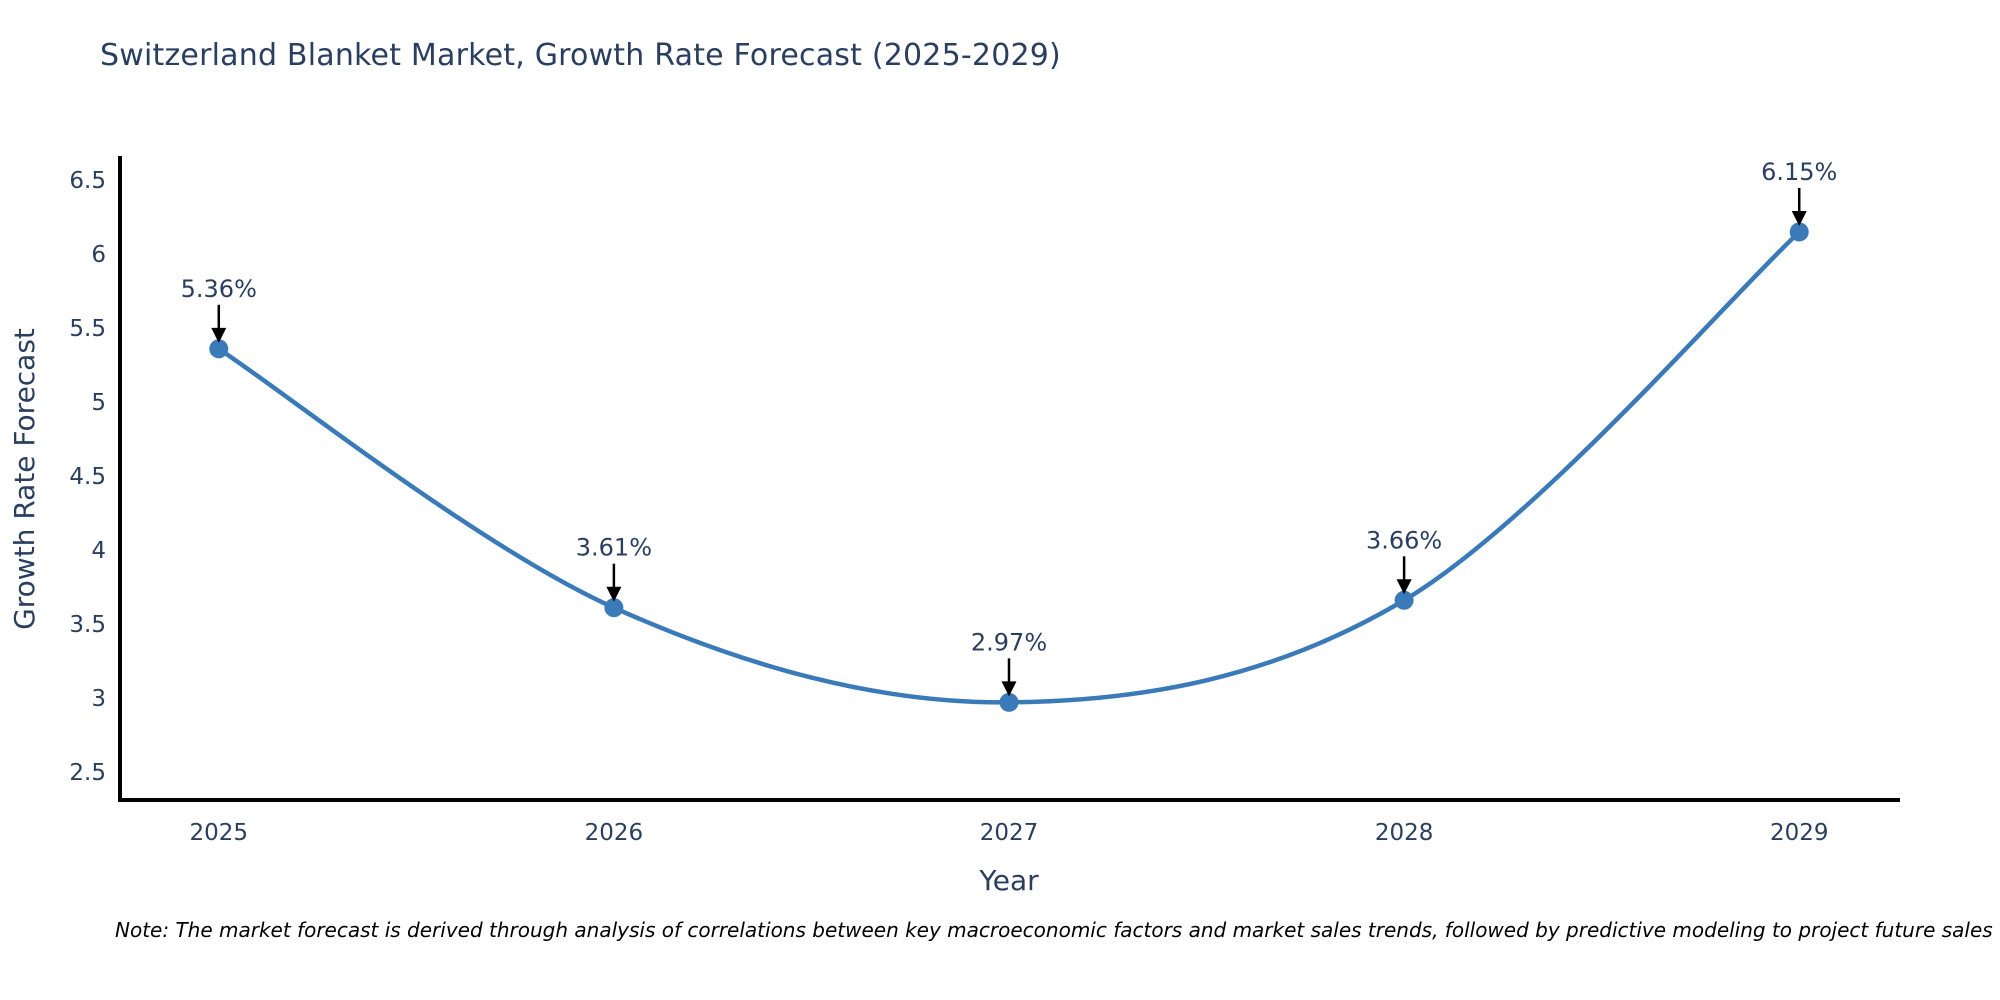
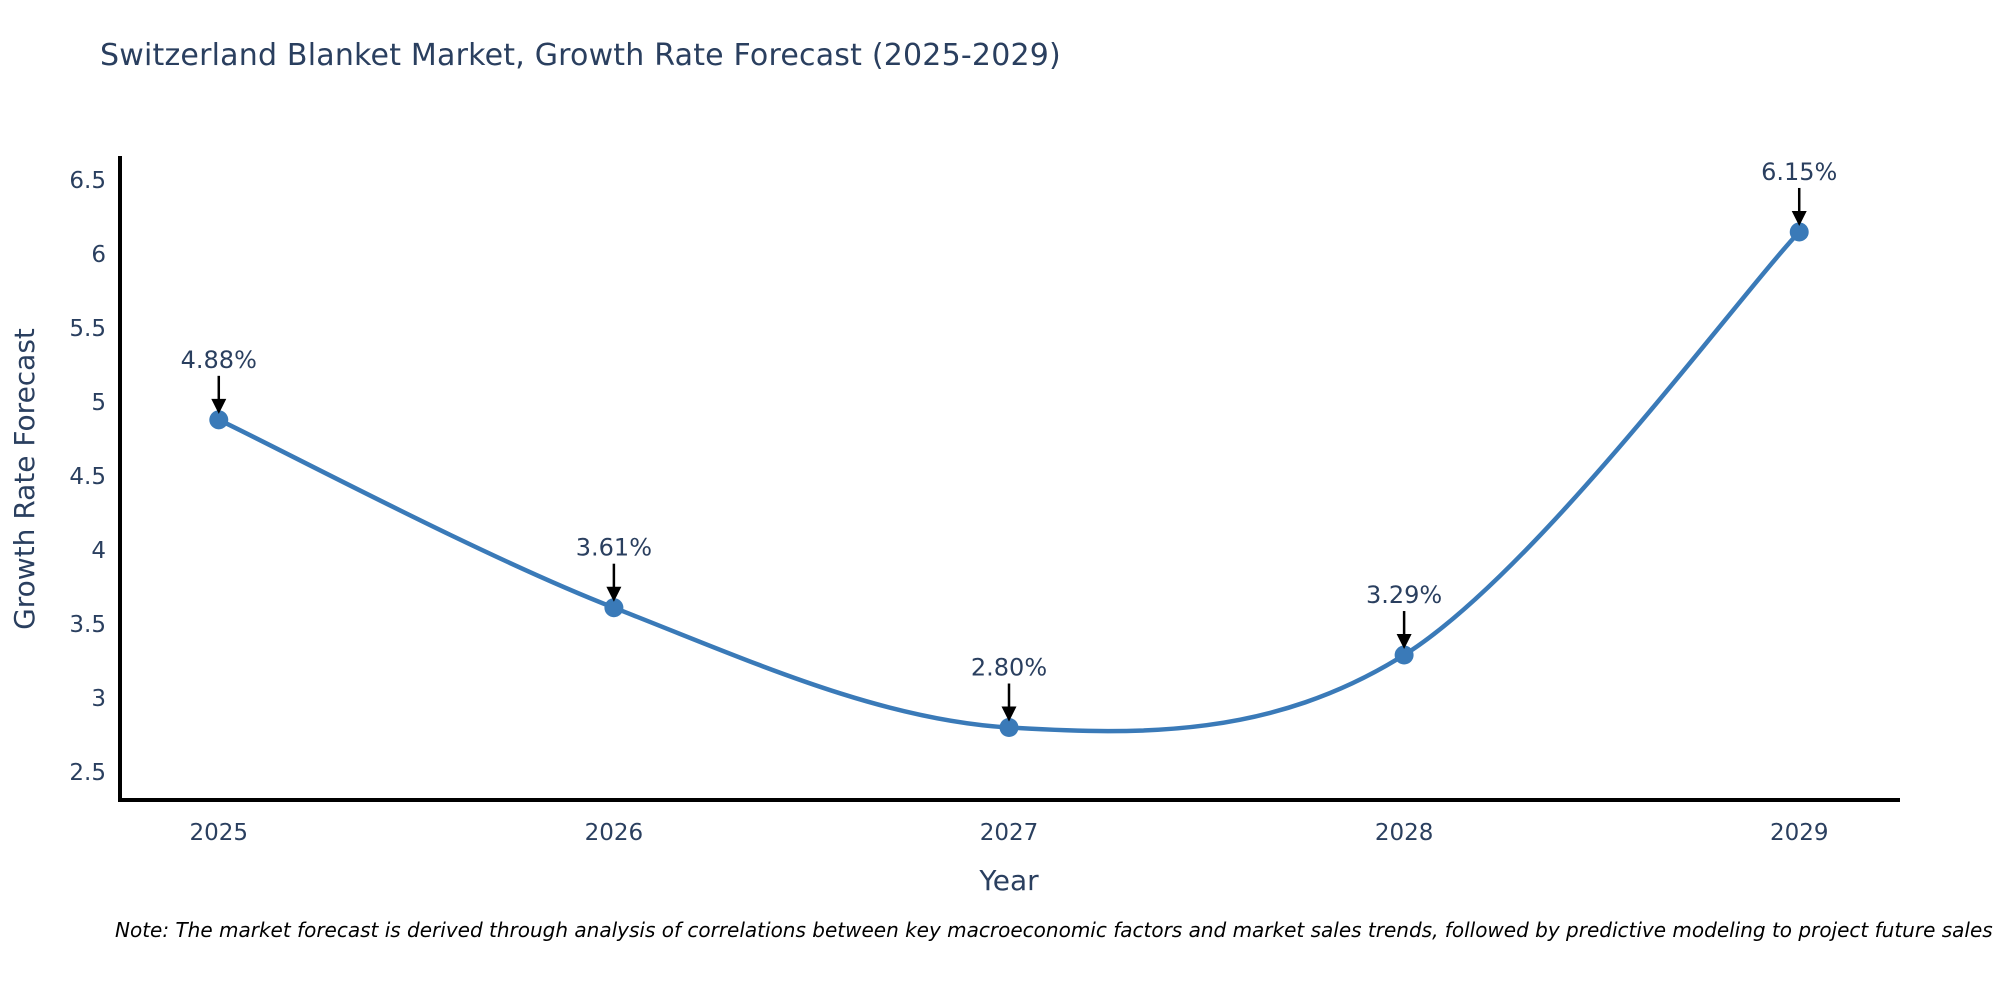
2025: 5.36% -> 4.88%
2027: 2.97% -> 2.80%
2028: 3.66% -> 3.29%
